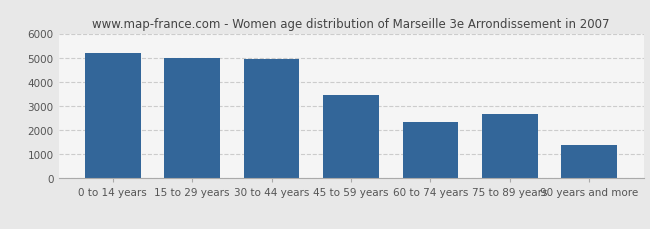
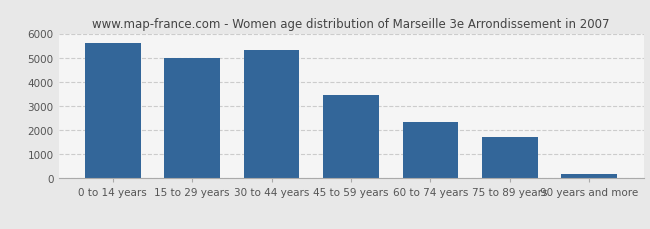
0 to 14 years: 5200 -> 5600
30 to 44 years: 4950 -> 5300
75 to 89 years: 2650 -> 1700
90 years and more: 1400 -> 200
